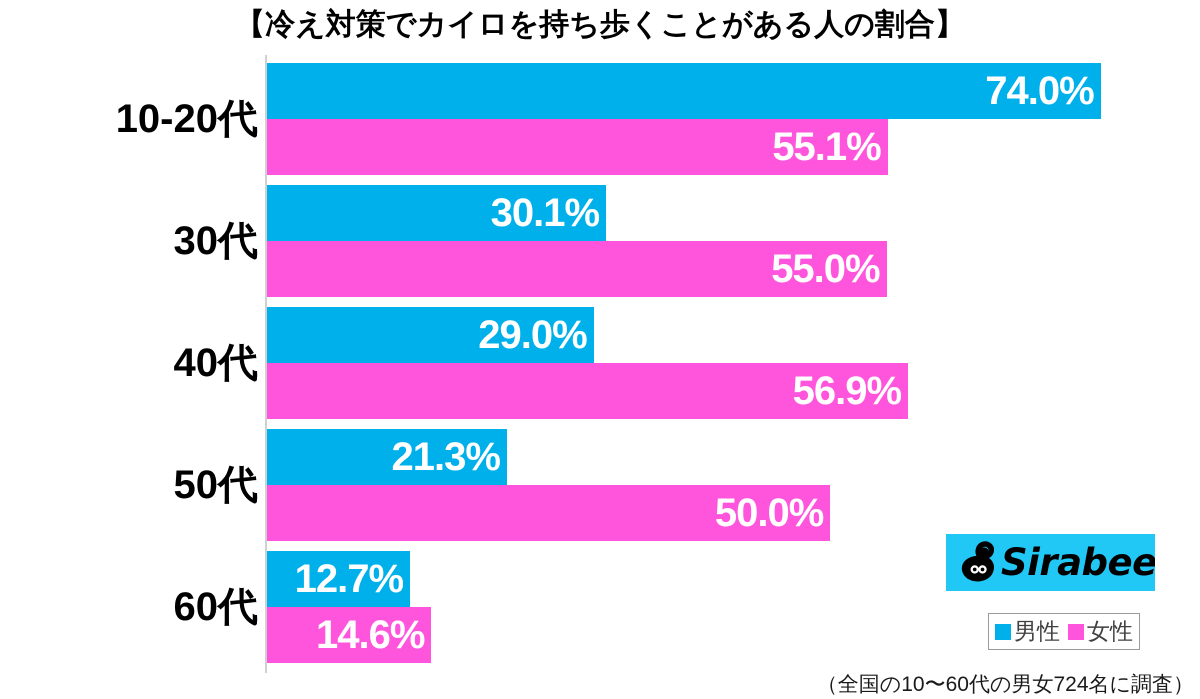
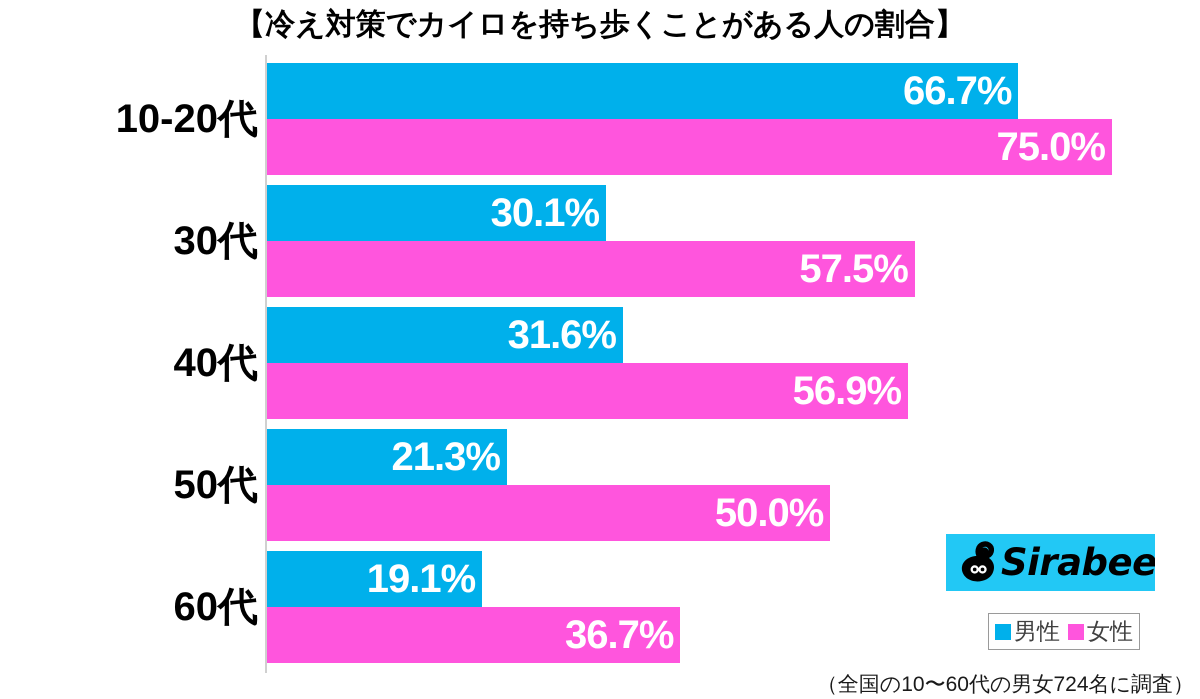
男性/10-20代: 74.0% -> 66.7%
女性/10-20代: 55.1% -> 75.0%
女性/30代: 55.0% -> 57.5%
男性/40代: 29.0% -> 31.6%
男性/60代: 12.7% -> 19.1%
女性/60代: 14.6% -> 36.7%
